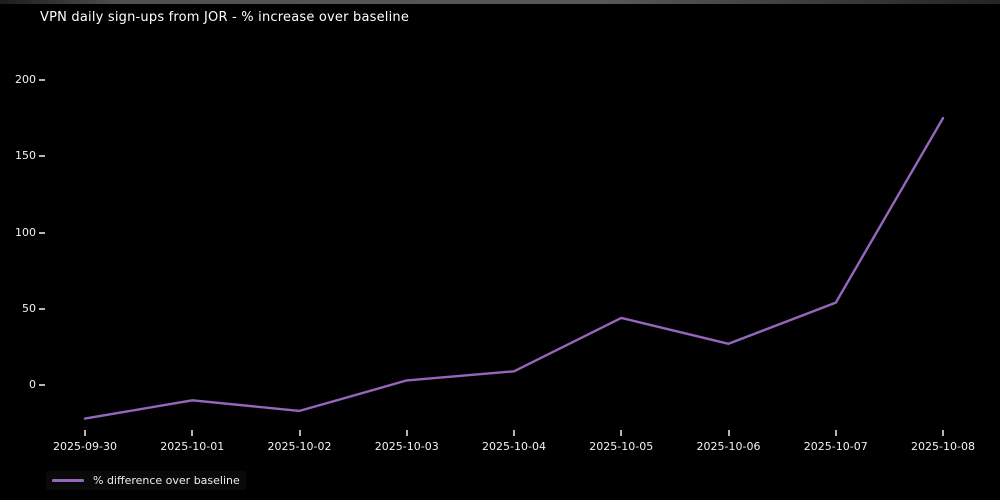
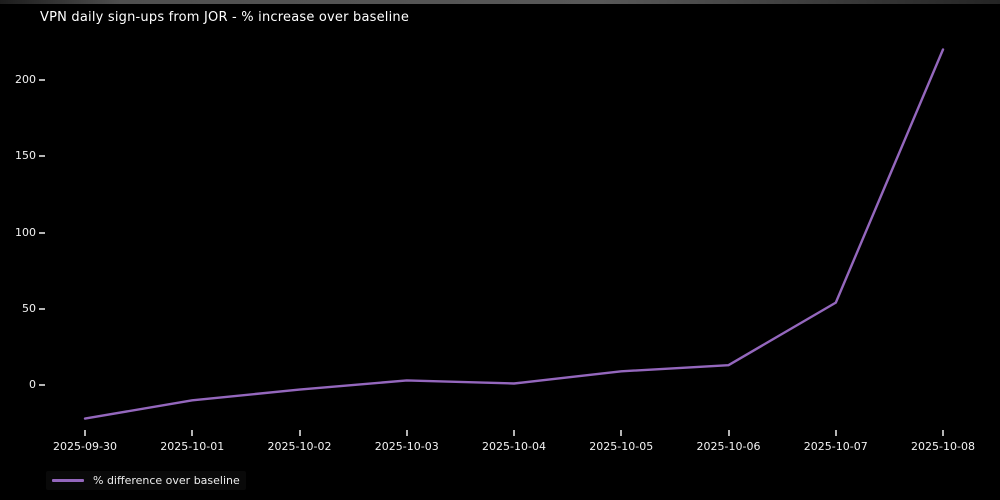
2025-10-02: -17 -> -3
2025-10-04: 9 -> 1
2025-10-05: 44 -> 9
2025-10-06: 27 -> 13
2025-10-08: 175 -> 220
